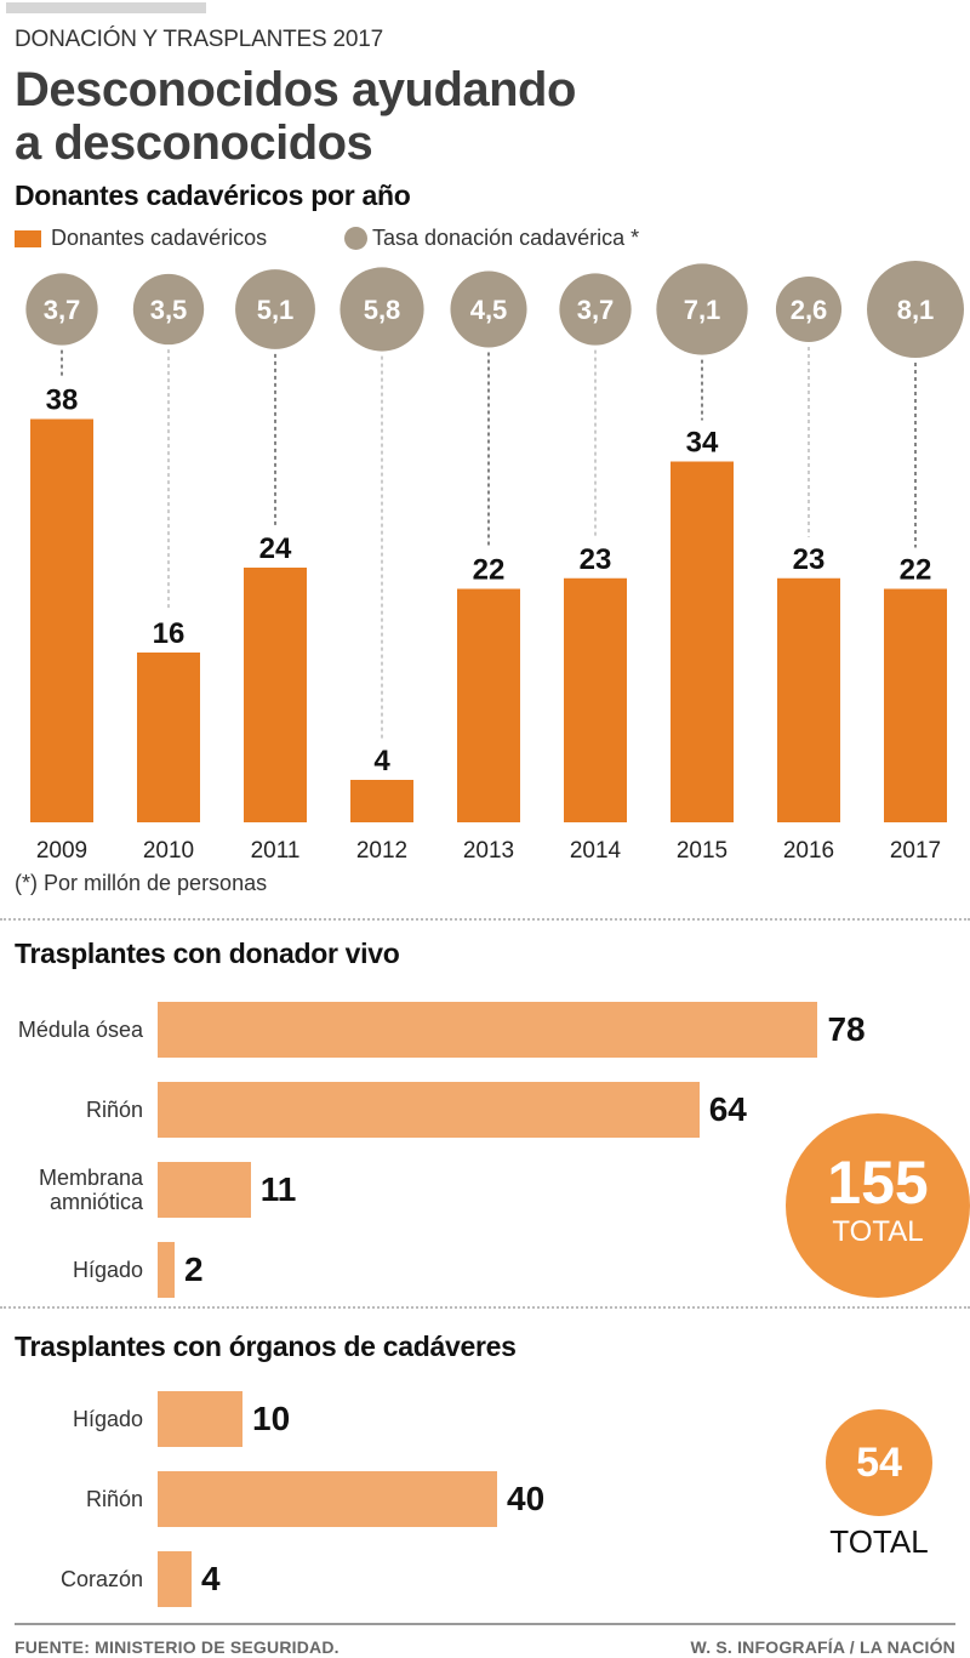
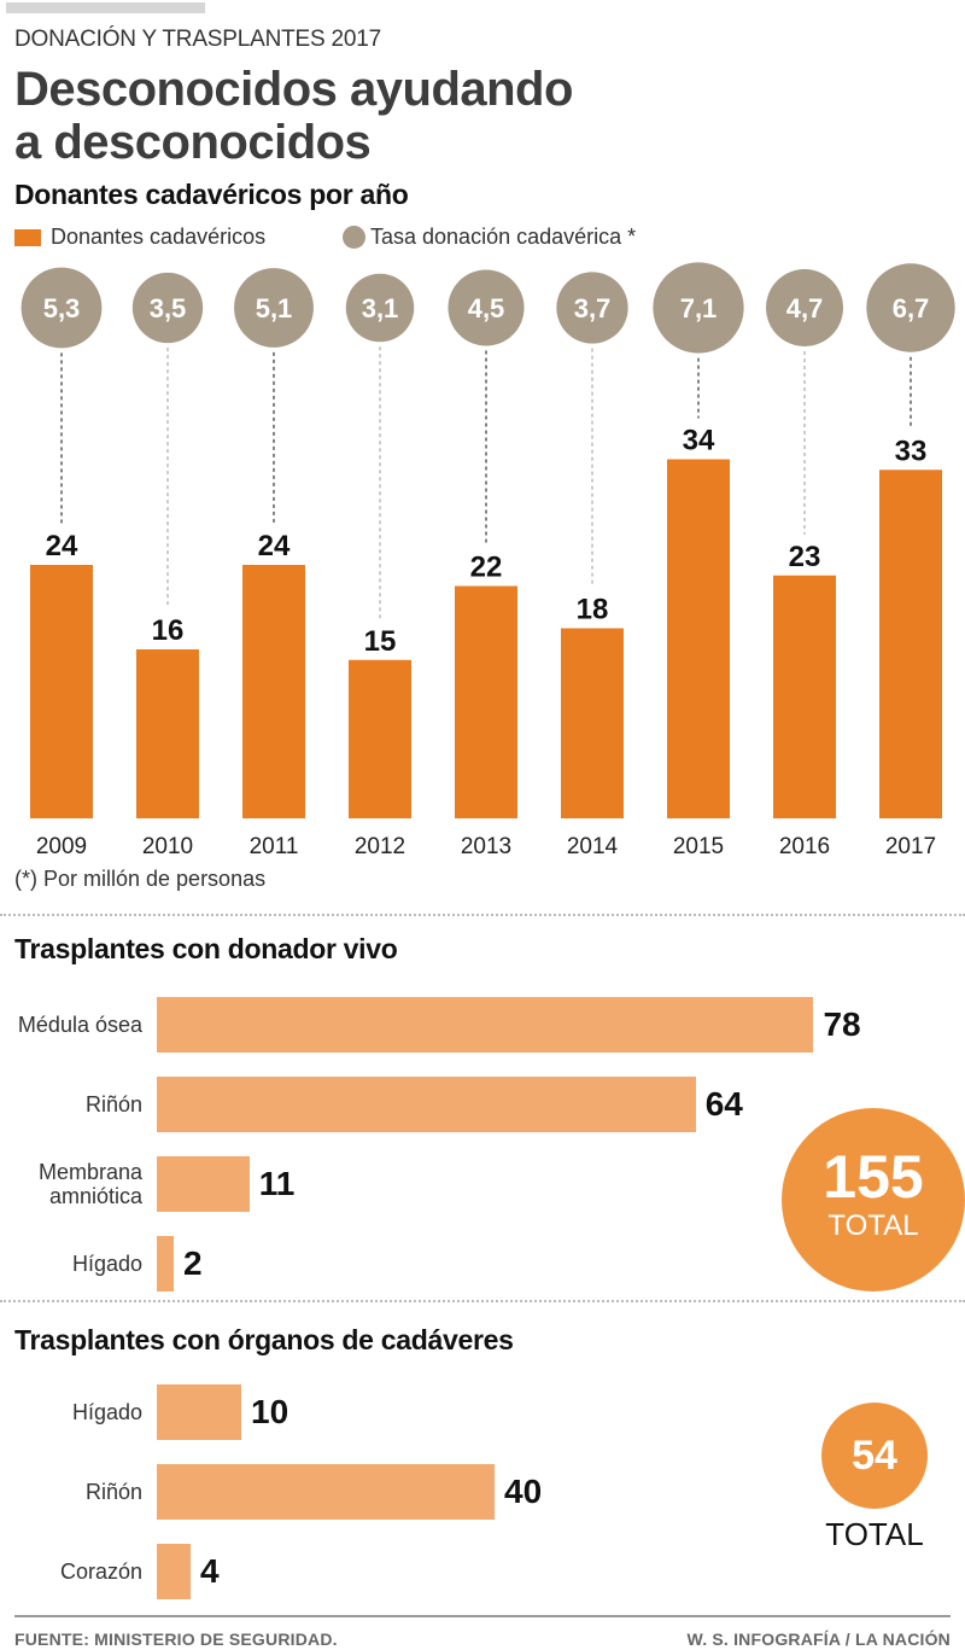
Donantes cadavéricos por año/Donantes cadavéricos/2009: 38 -> 24
Donantes cadavéricos por año/Tasa donación cadavérica */2009: 3,7 -> 5,3
Donantes cadavéricos por año/Donantes cadavéricos/2012: 4 -> 15
Donantes cadavéricos por año/Tasa donación cadavérica */2012: 5,8 -> 3,1
Donantes cadavéricos por año/Donantes cadavéricos/2014: 23 -> 18
Donantes cadavéricos por año/Tasa donación cadavérica */2016: 2,6 -> 4,7
Donantes cadavéricos por año/Donantes cadavéricos/2017: 22 -> 33
Donantes cadavéricos por año/Tasa donación cadavérica */2017: 8,1 -> 6,7
